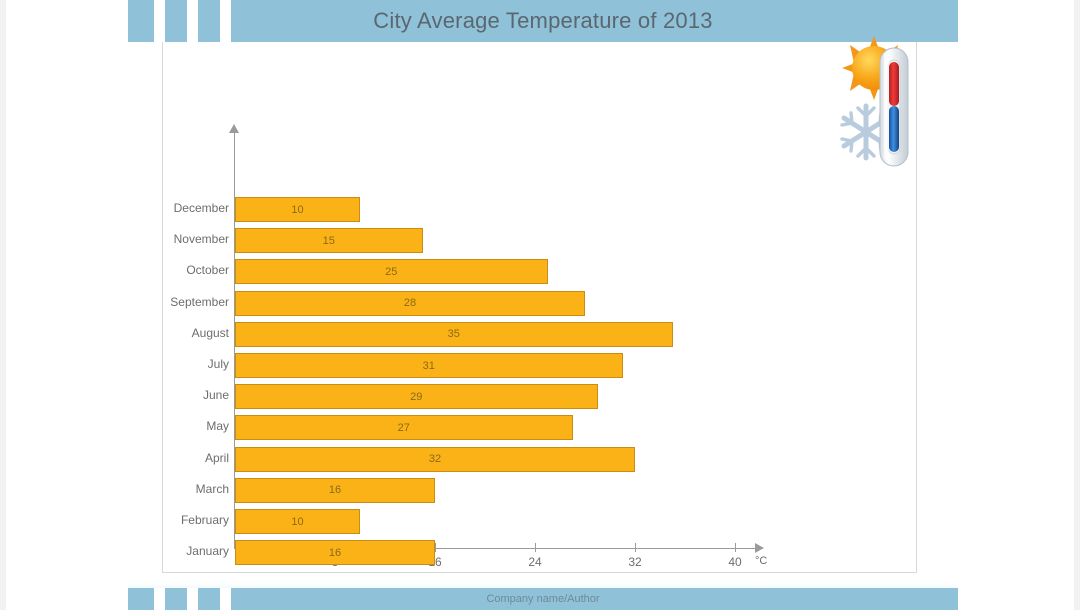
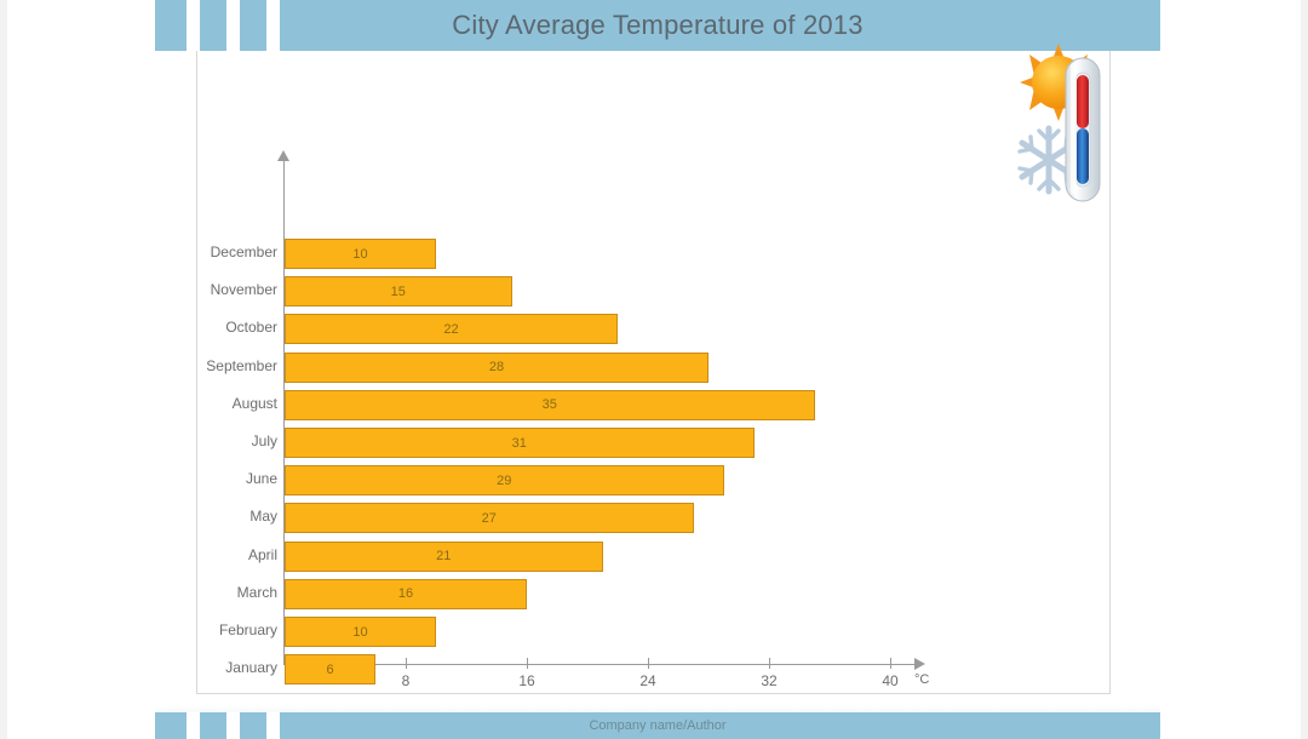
October: 25 -> 22
April: 32 -> 21
January: 16 -> 6
